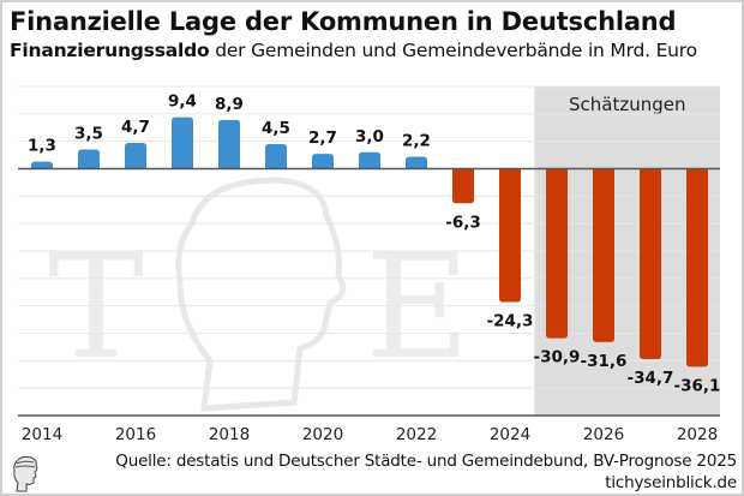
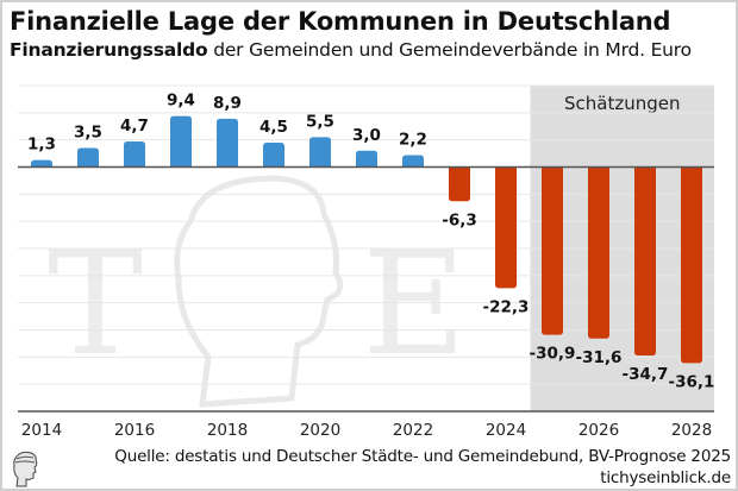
2020: 2,7 -> 5,5
2024: -24,3 -> -22,3
